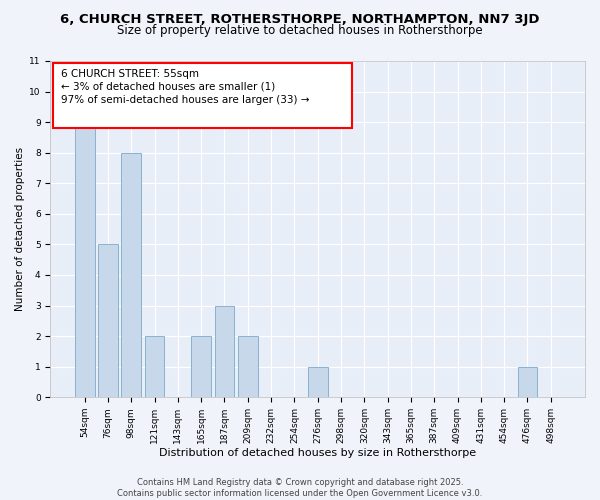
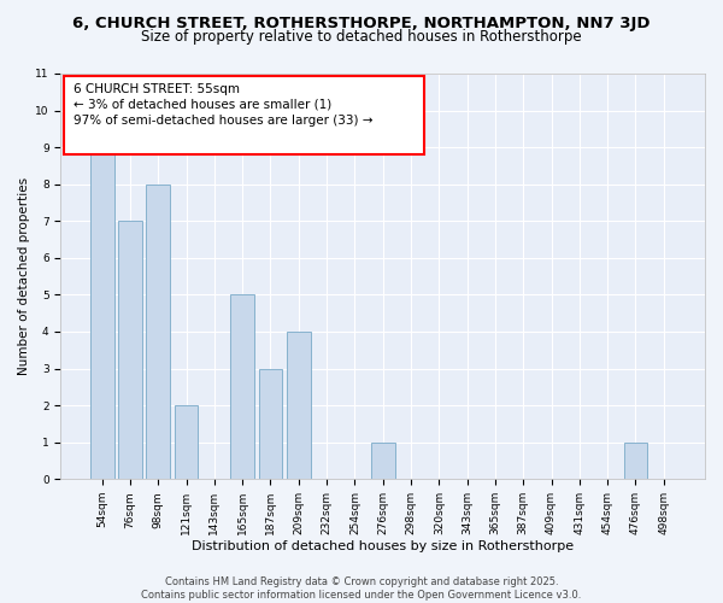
76sqm: 5 -> 7
165sqm: 2 -> 5
209sqm: 2 -> 4
